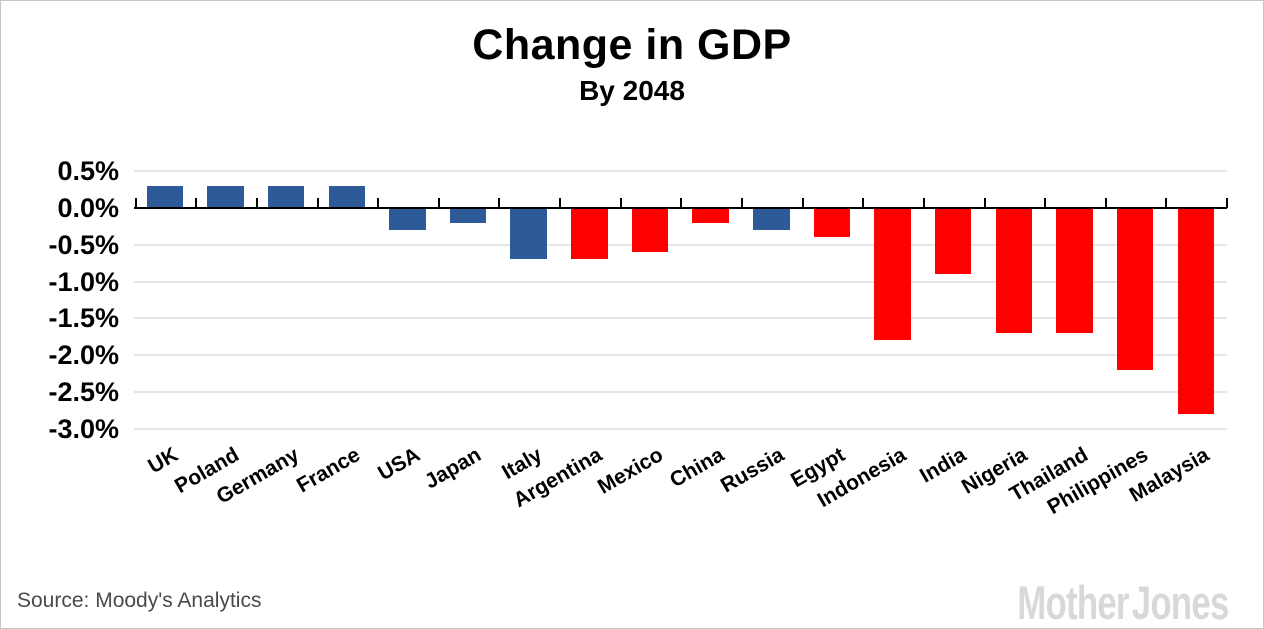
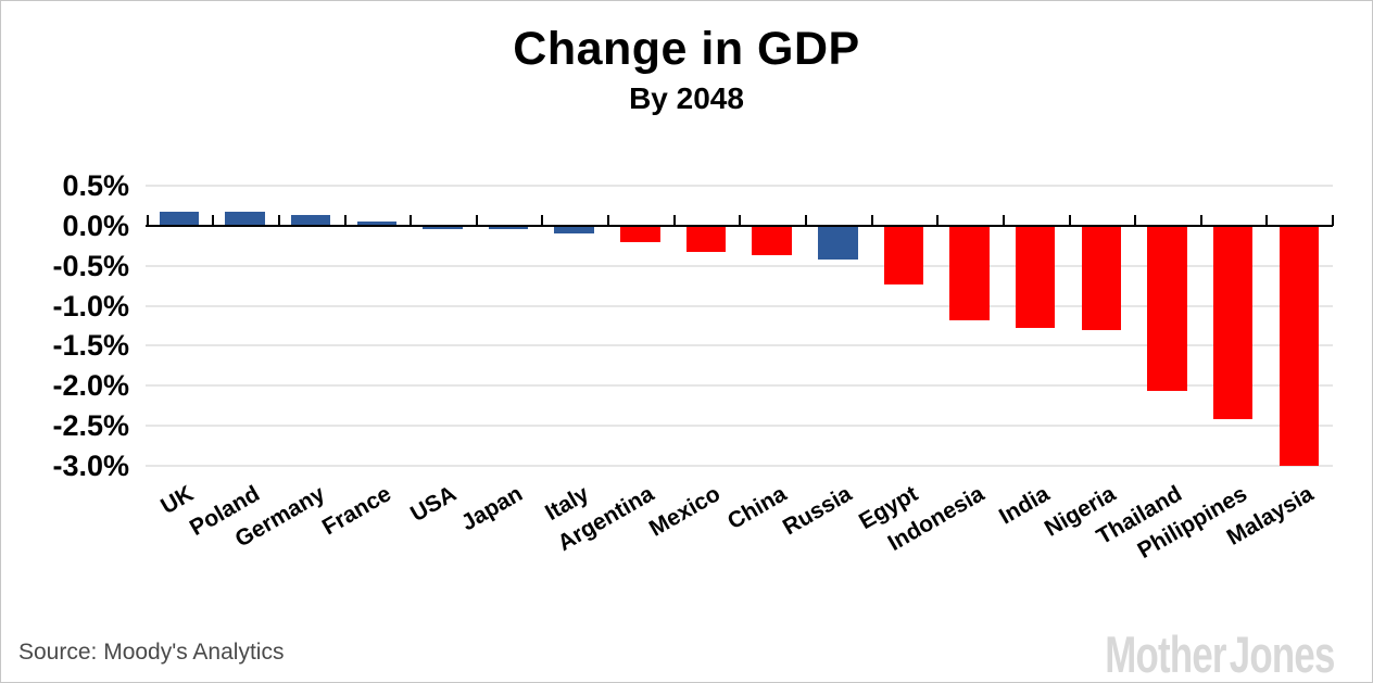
UK: 0.3% -> 0.2%
Poland: 0.3% -> 0.2%
Germany: 0.3% -> 0.1%
France: 0.3% -> 0.1%
USA: -0.3% -> -0.1%
Japan: -0.2% -> -0.1%
Italy: -0.7% -> -0.1%
Argentina: -0.7% -> -0.2%
Mexico: -0.6% -> -0.3%
China: -0.2% -> -0.4%
Russia: -0.3% -> -0.4%
Egypt: -0.4% -> -0.7%
Indonesia: -1.8% -> -1.2%
India: -0.9% -> -1.3%
Nigeria: -1.7% -> -1.3%
Thailand: -1.7% -> -2.1%
Philippines: -2.2% -> -2.4%
Malaysia: -2.8% -> -3.0%
